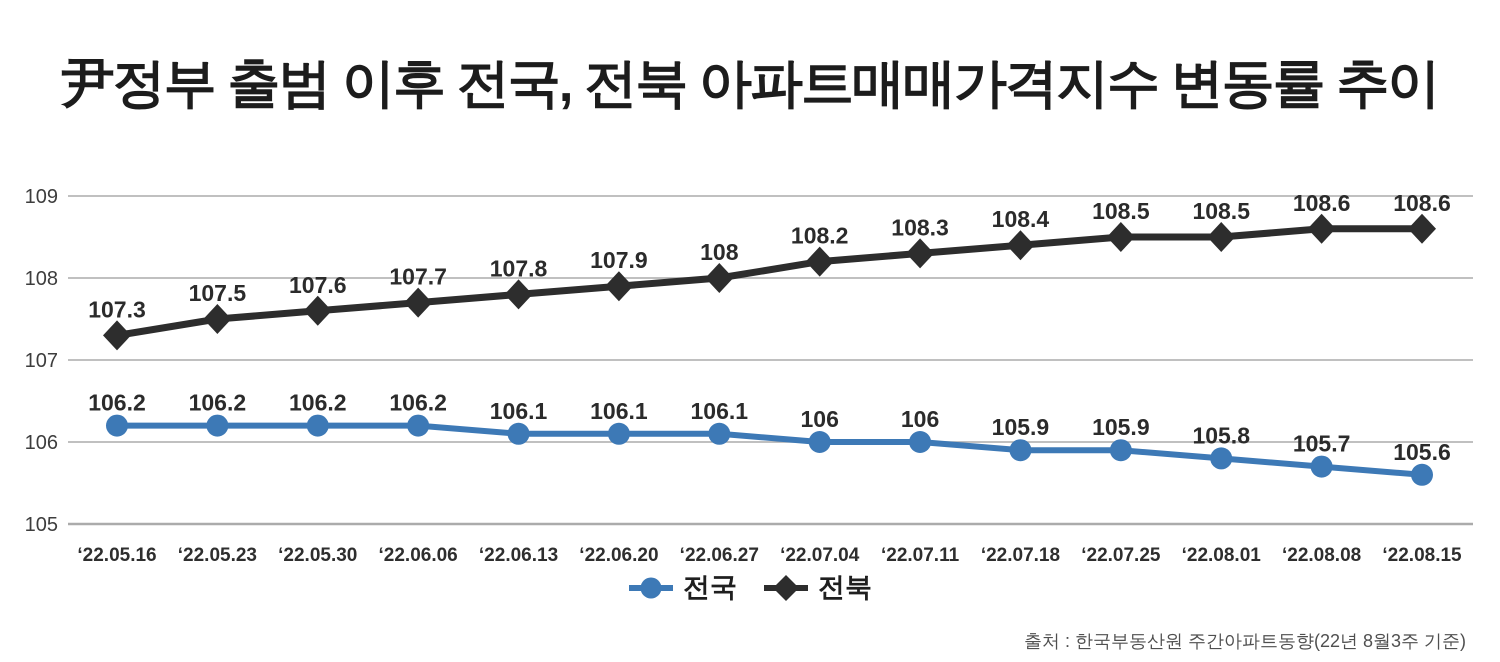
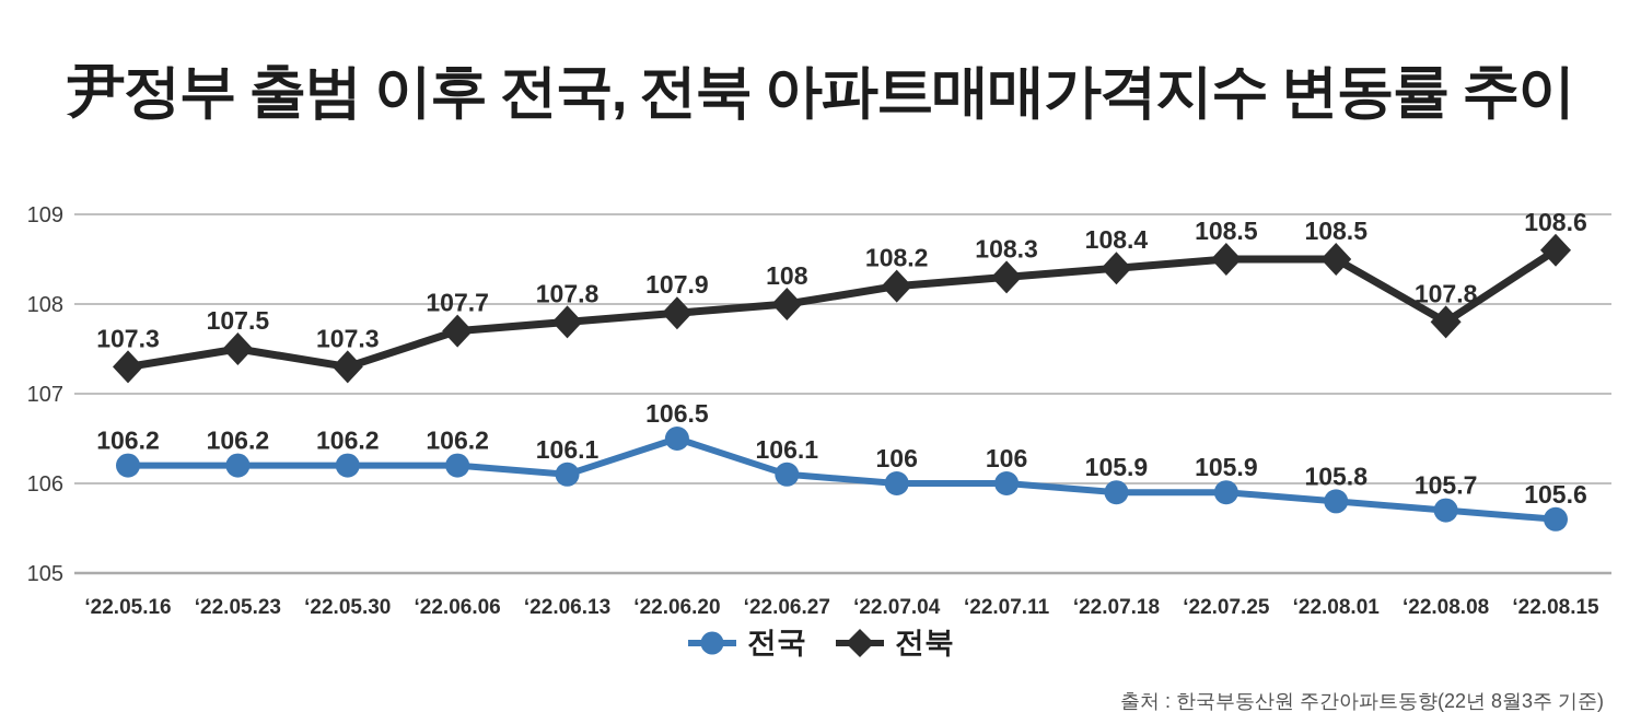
전북/‘22.05.30: 107.6 -> 107.3
전국/‘22.06.20: 106.1 -> 106.5
전북/‘22.08.08: 108.6 -> 107.8
